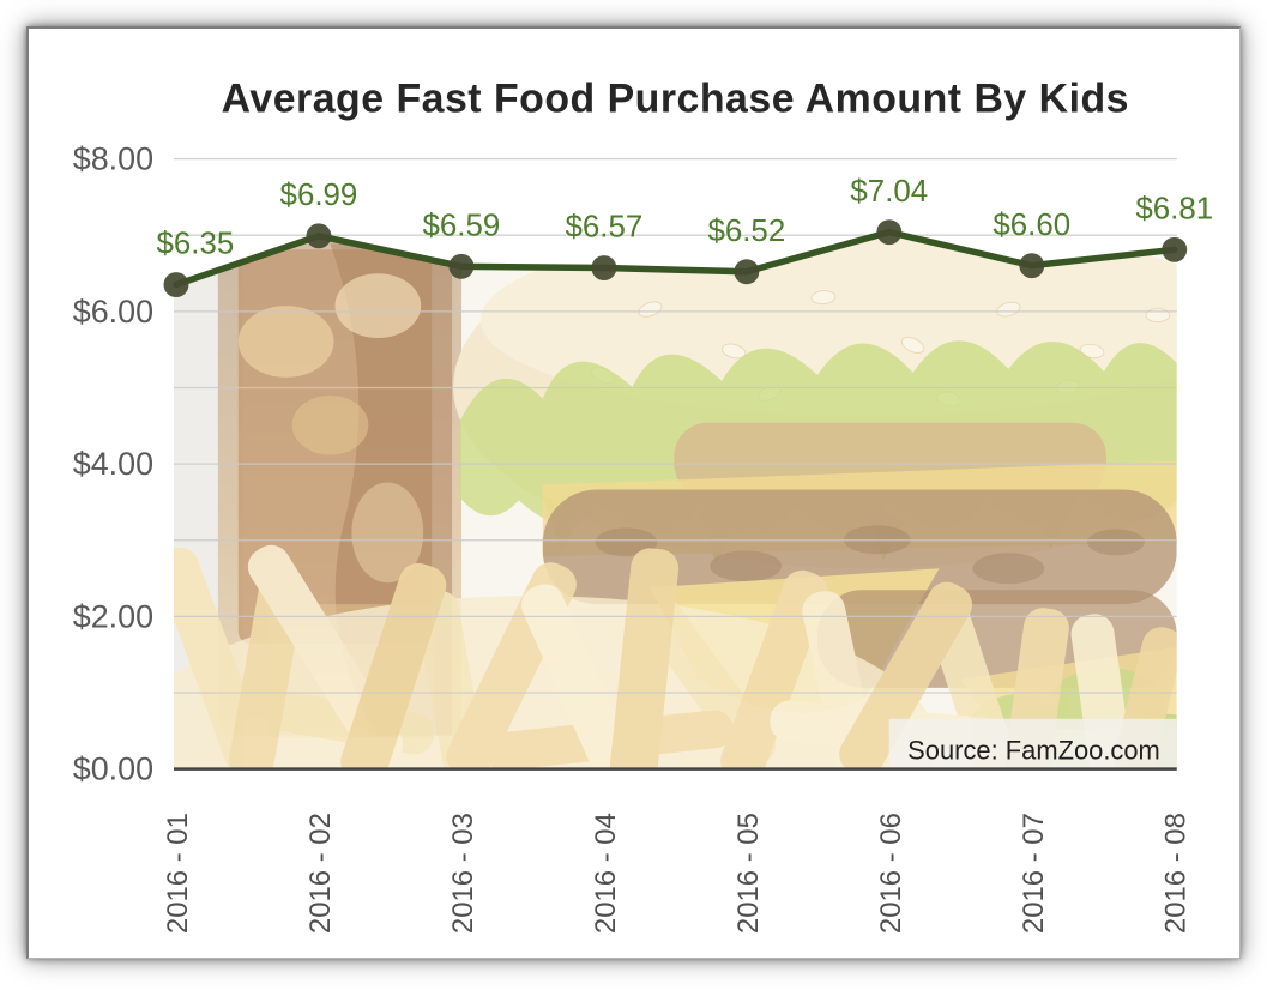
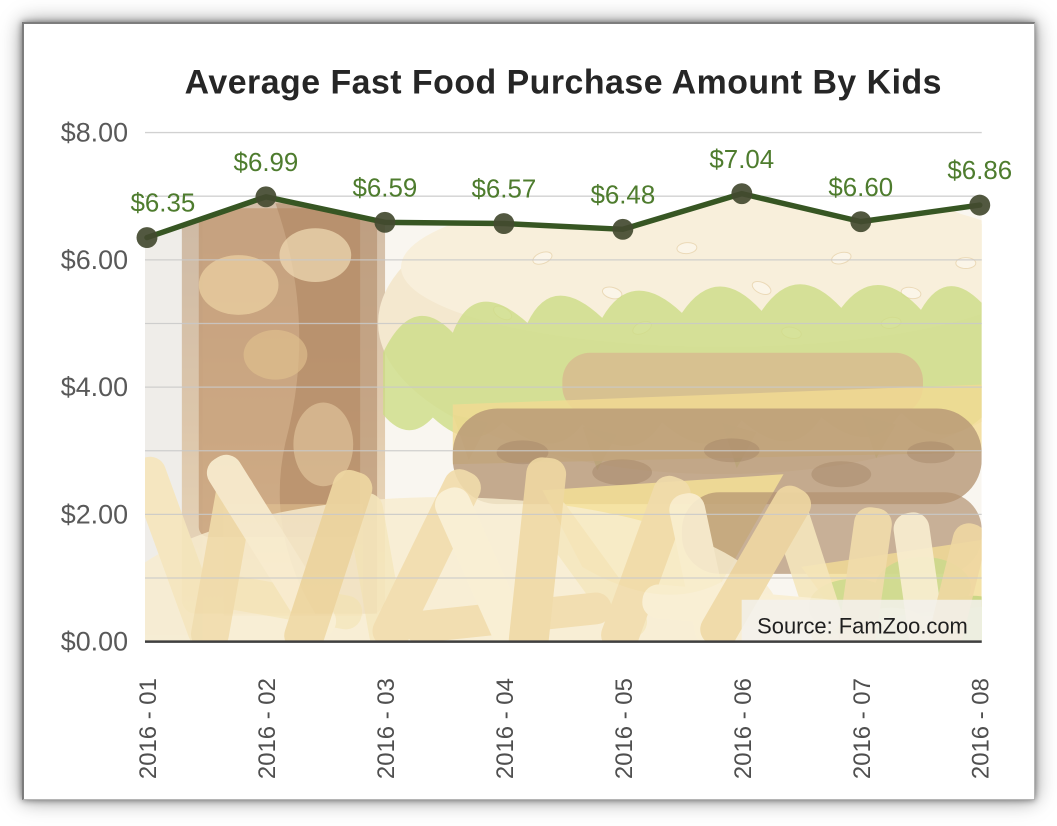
2016 - 05: $6.52 -> $6.48
2016 - 08: $6.81 -> $6.86
